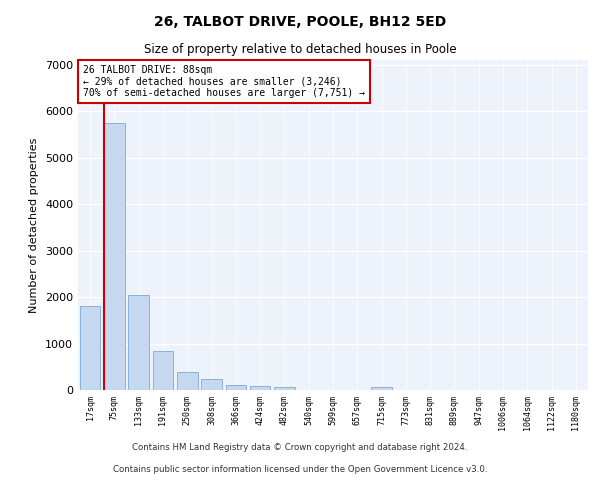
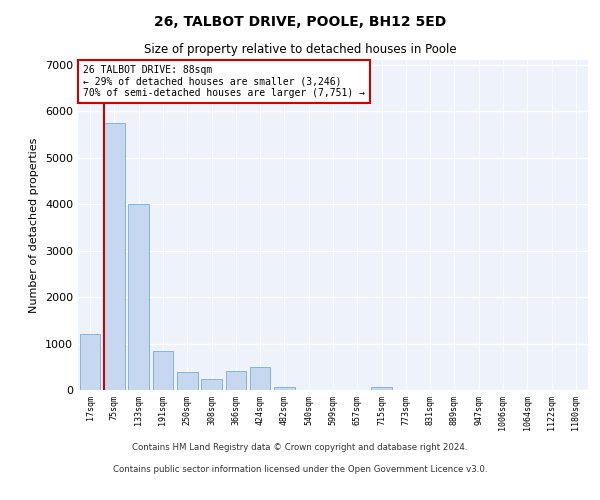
17sqm: 1800 -> 1200
133sqm: 2050 -> 4000
366sqm: 120 -> 400
424sqm: 90 -> 500
